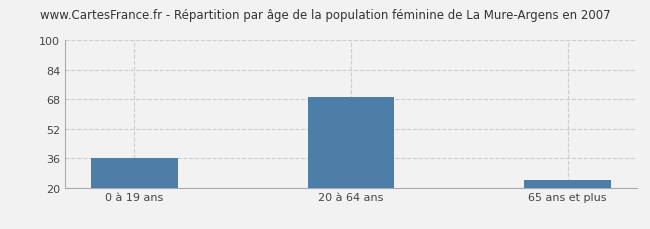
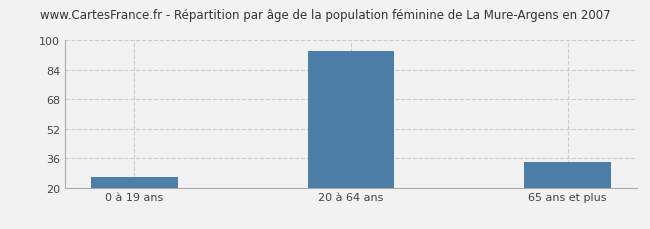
0 à 19 ans: 36 -> 26
20 à 64 ans: 69 -> 94
65 ans et plus: 24 -> 34
